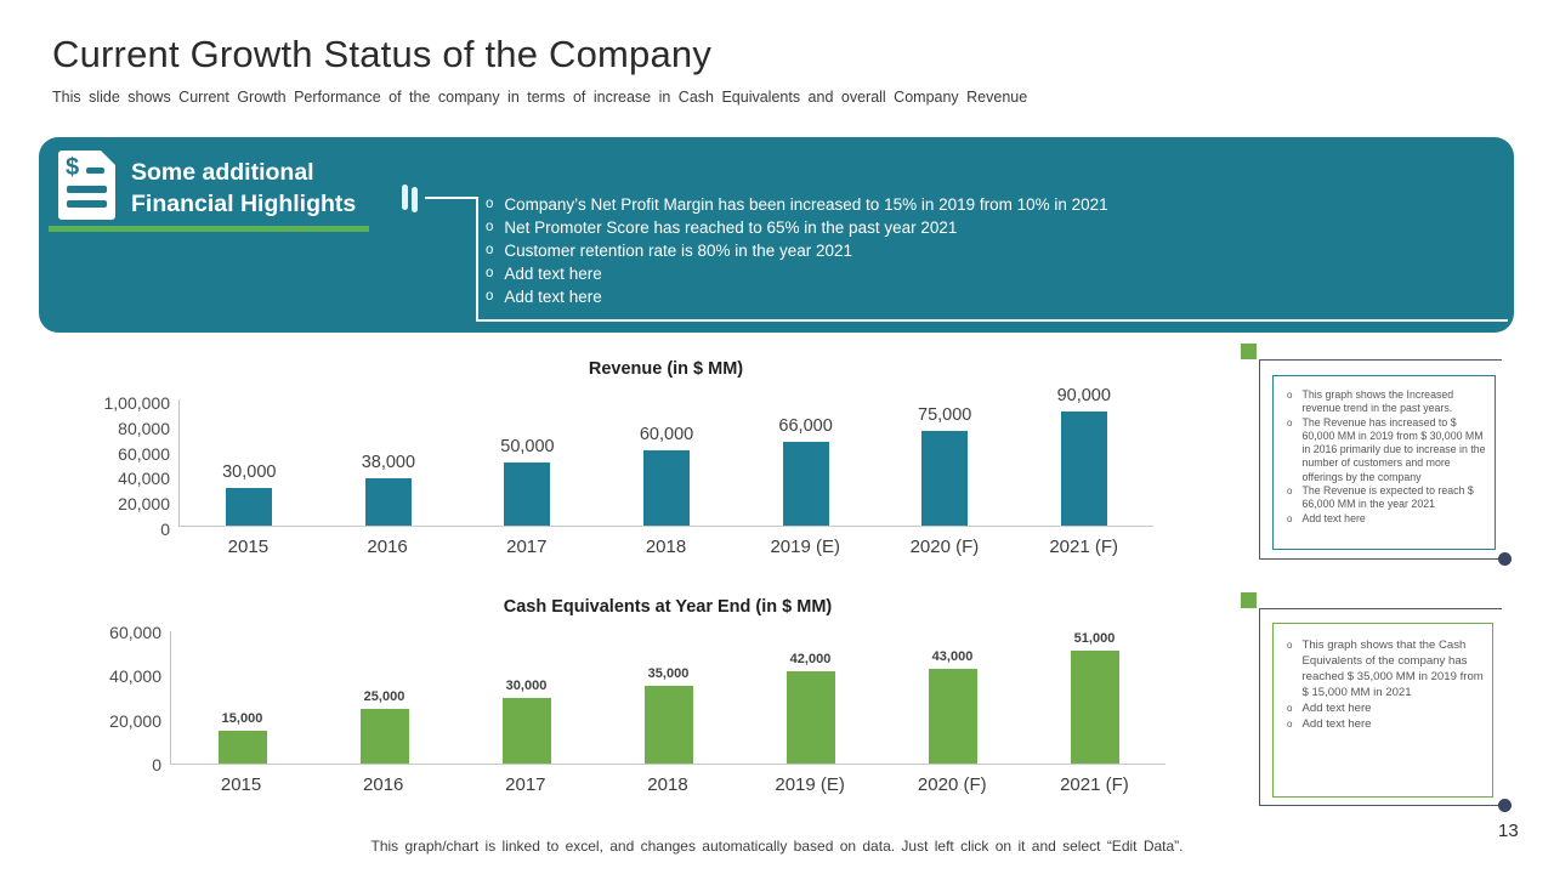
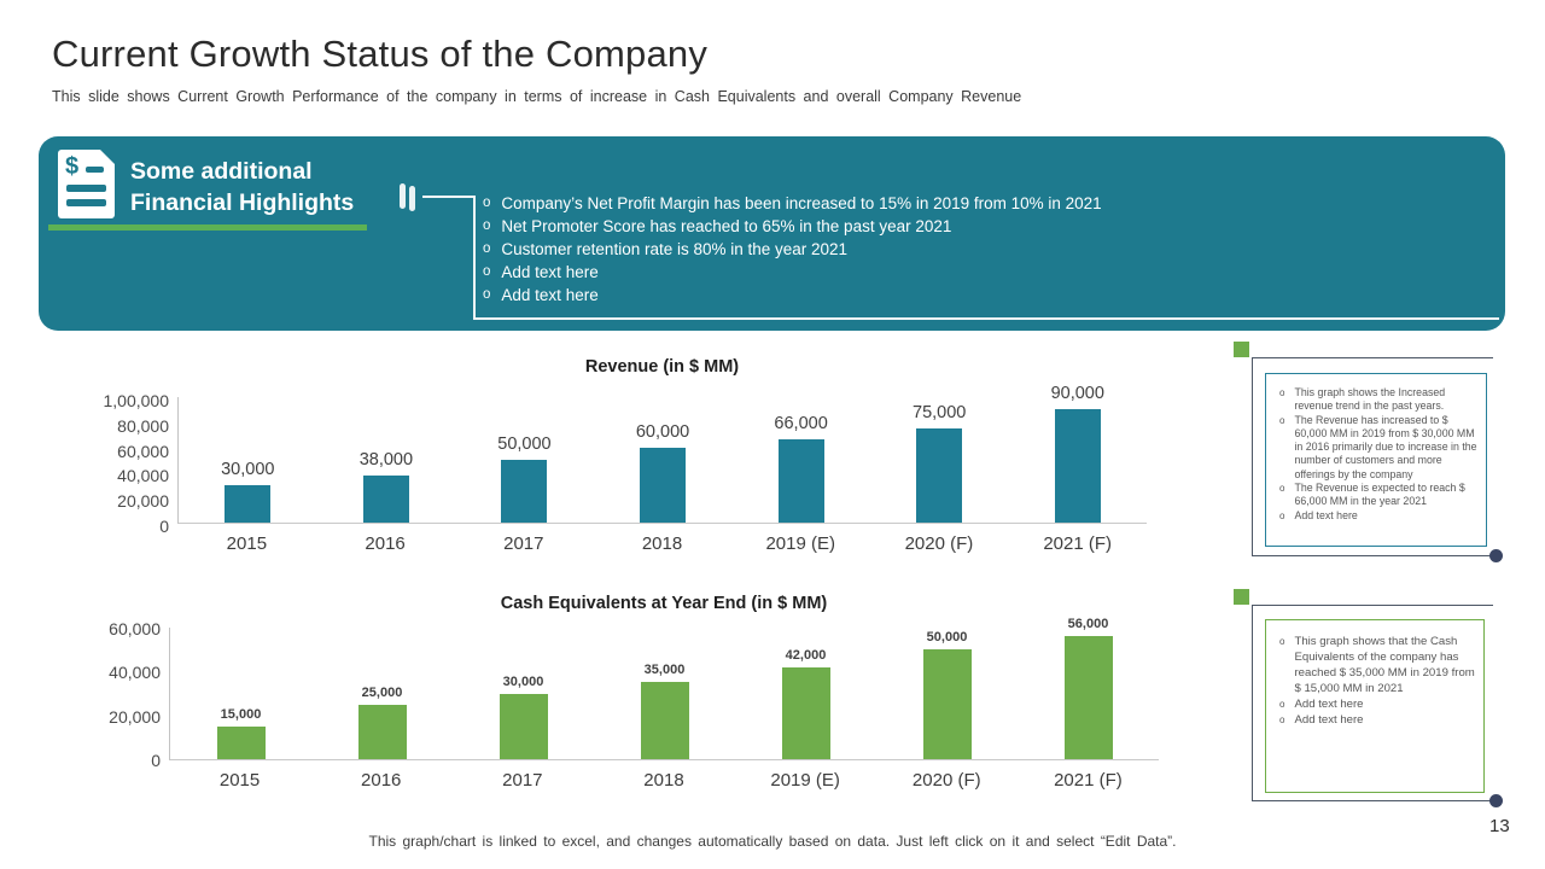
Cash Equivalents at Year End (in $ MM)/2020 (F): 43,000 -> 50,000
Cash Equivalents at Year End (in $ MM)/2021 (F): 51,000 -> 56,000
